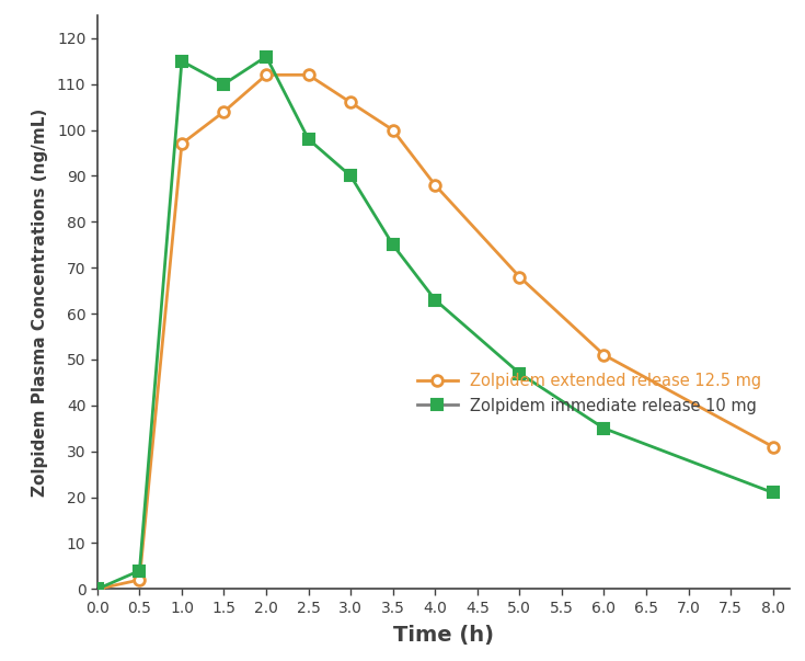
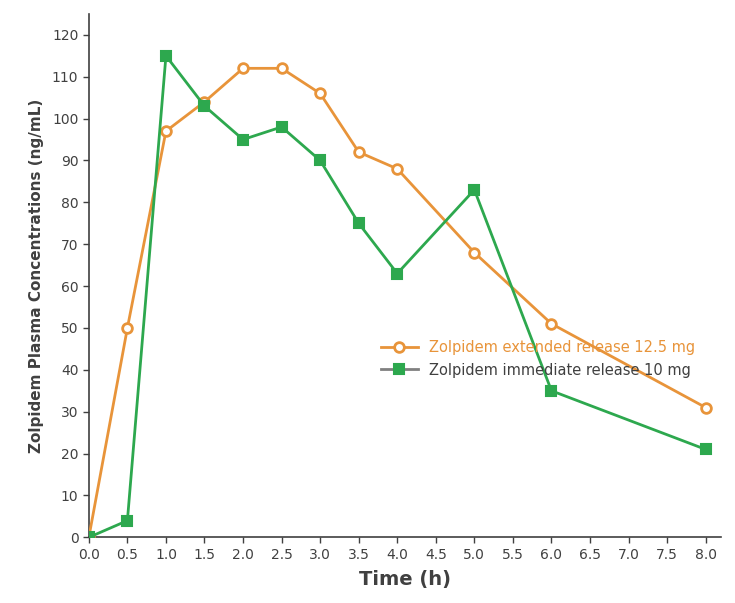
Zolpidem extended release 12.5 mg/0.5: 2 -> 50
Zolpidem immediate release 10 mg/1.5: 110 -> 103
Zolpidem immediate release 10 mg/2.0: 116 -> 95
Zolpidem extended release 12.5 mg/3.5: 100 -> 92
Zolpidem immediate release 10 mg/5.0: 47 -> 83
